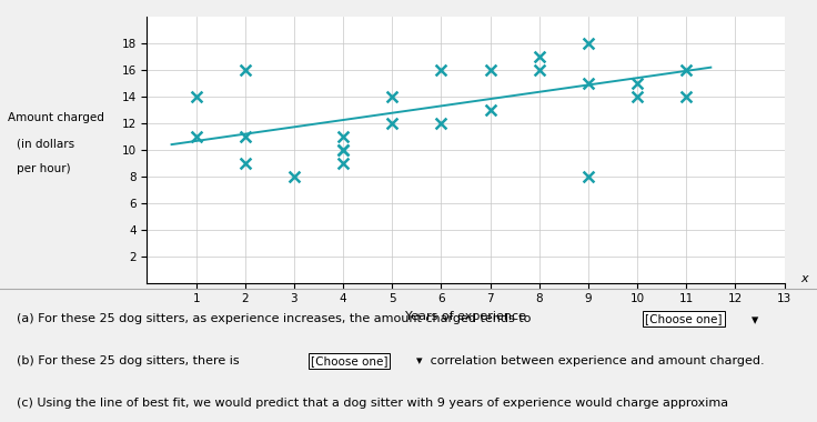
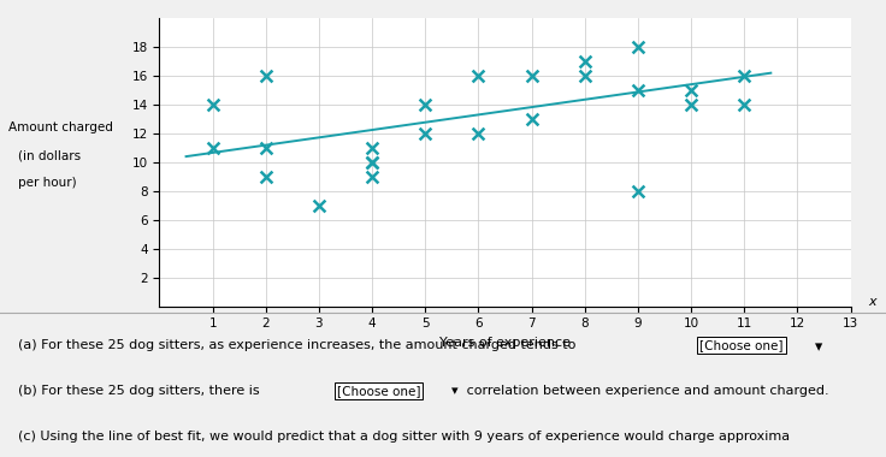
3: 8 -> 7
